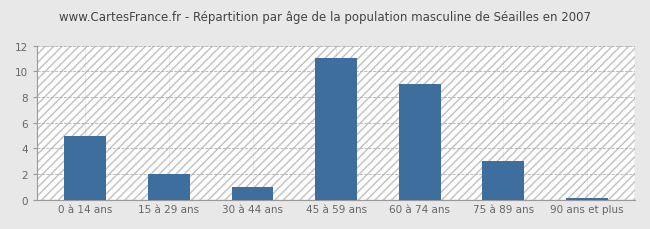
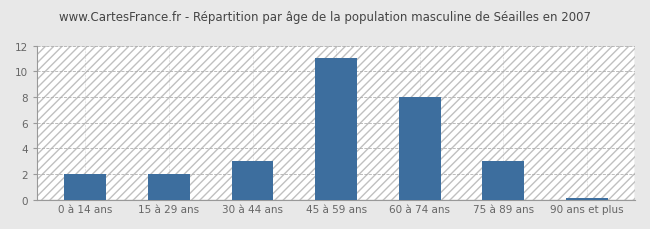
0 à 14 ans: 5.0 -> 2.0
30 à 44 ans: 1.0 -> 3.0
60 à 74 ans: 9.0 -> 8.0
